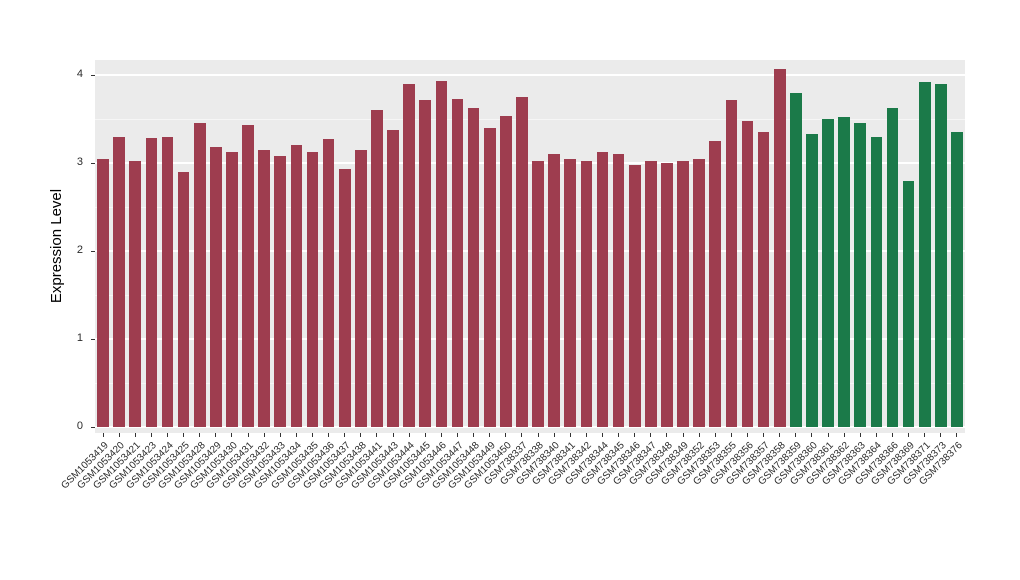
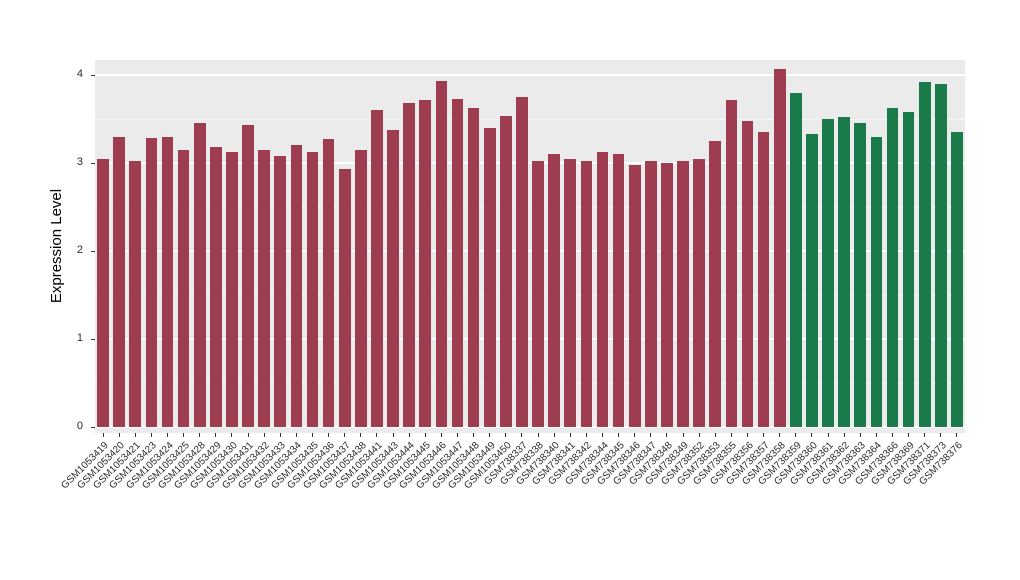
GSM1053425: 2.9 -> 3.1
GSM1053444: 3.9 -> 3.7
GSM738369: 2.8 -> 3.6
